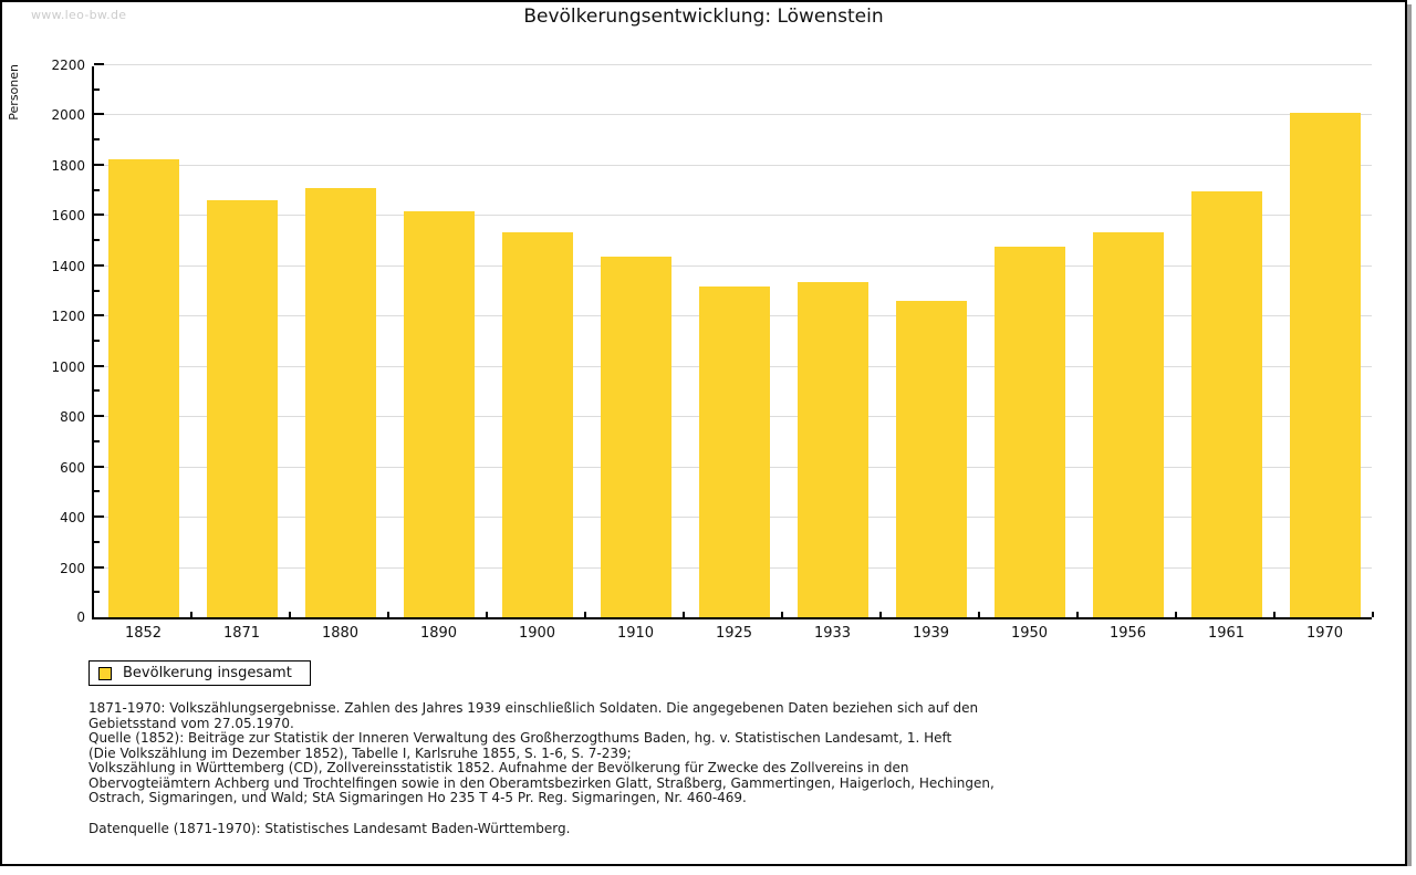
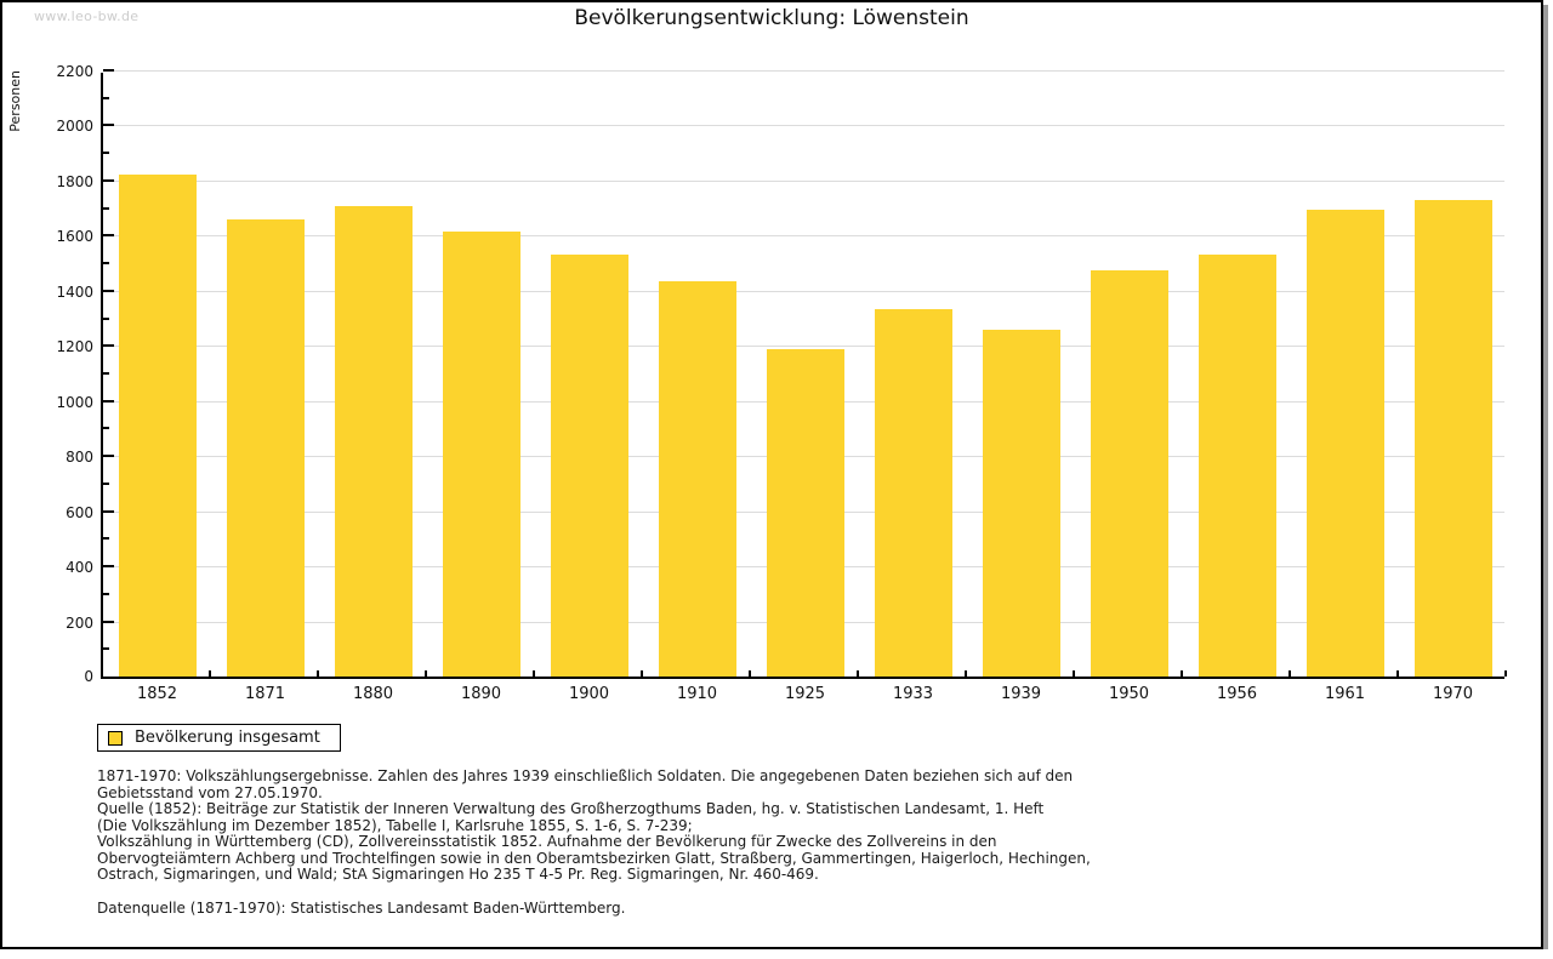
1925: 1310 -> 1190
1970: 2010 -> 1730
